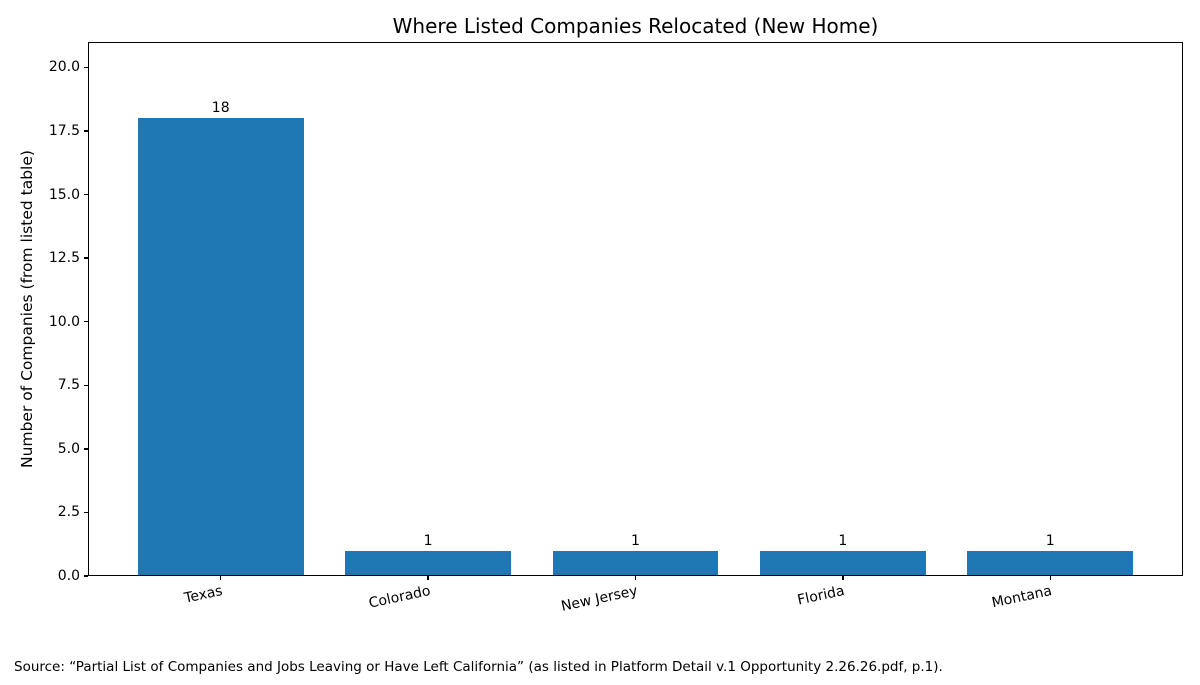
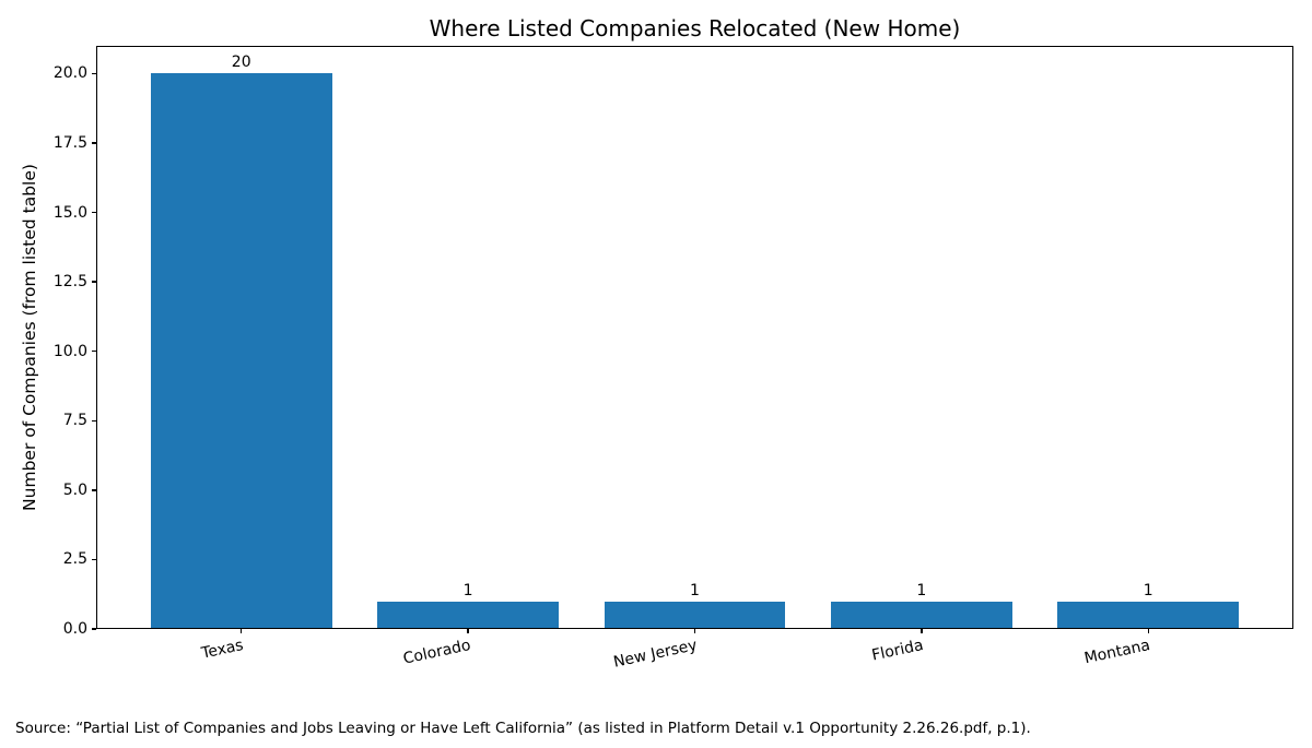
Texas: 18 -> 20
